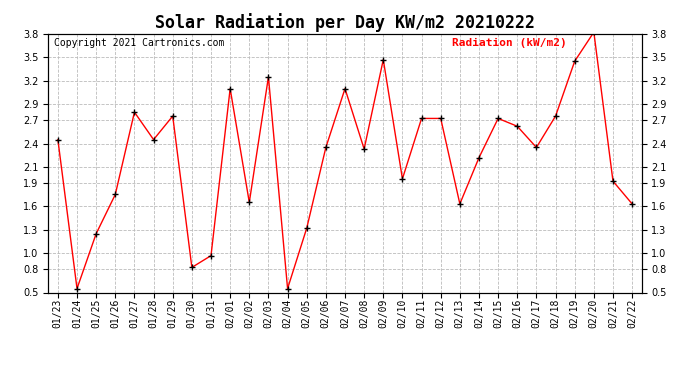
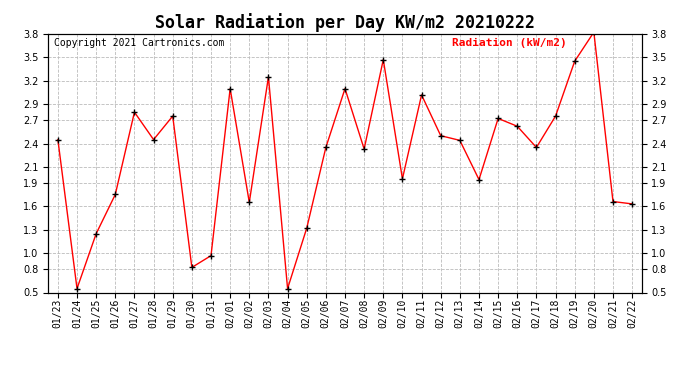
02/11: 2.72 -> 3.02
02/12: 2.72 -> 2.50
02/13: 1.63 -> 2.44
02/14: 2.22 -> 1.94
02/21: 1.92 -> 1.66
